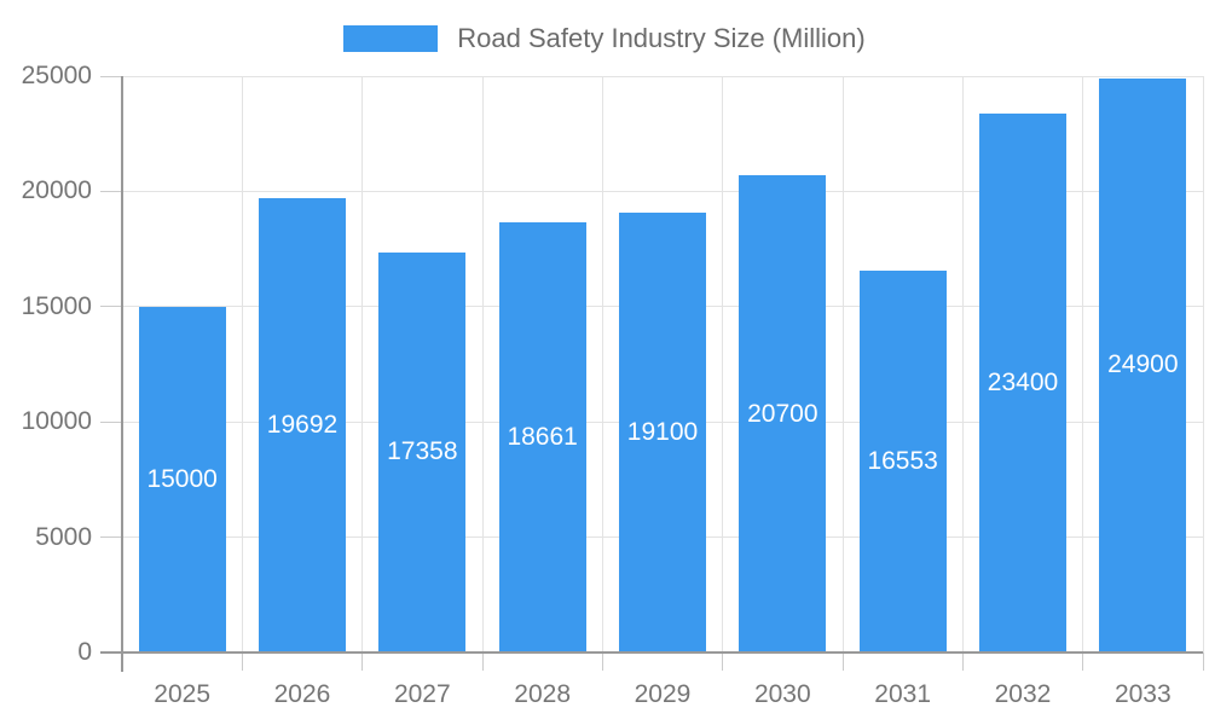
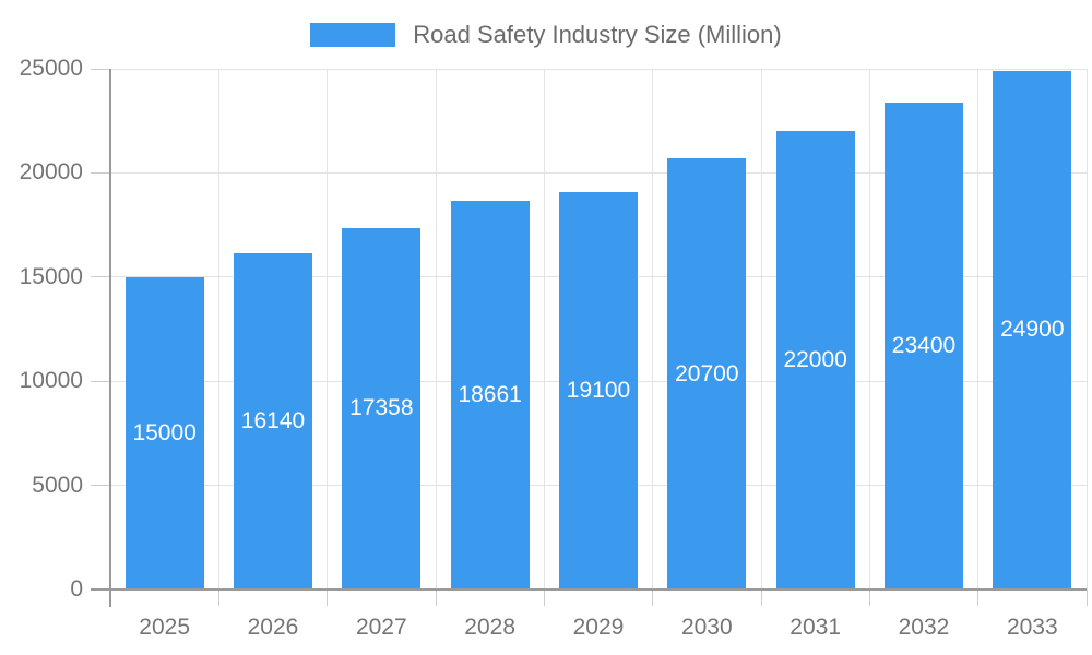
2026: 19692 -> 16140
2031: 16553 -> 22000
